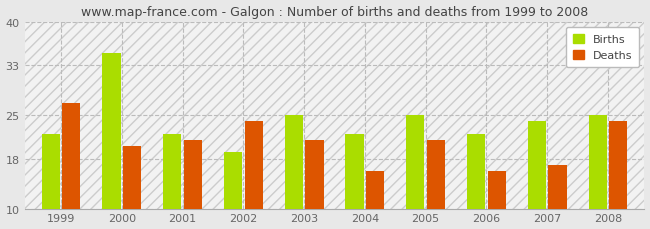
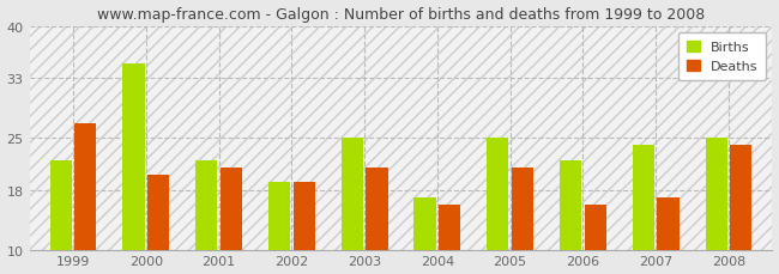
Deaths/2002: 24 -> 19
Births/2004: 22 -> 17
